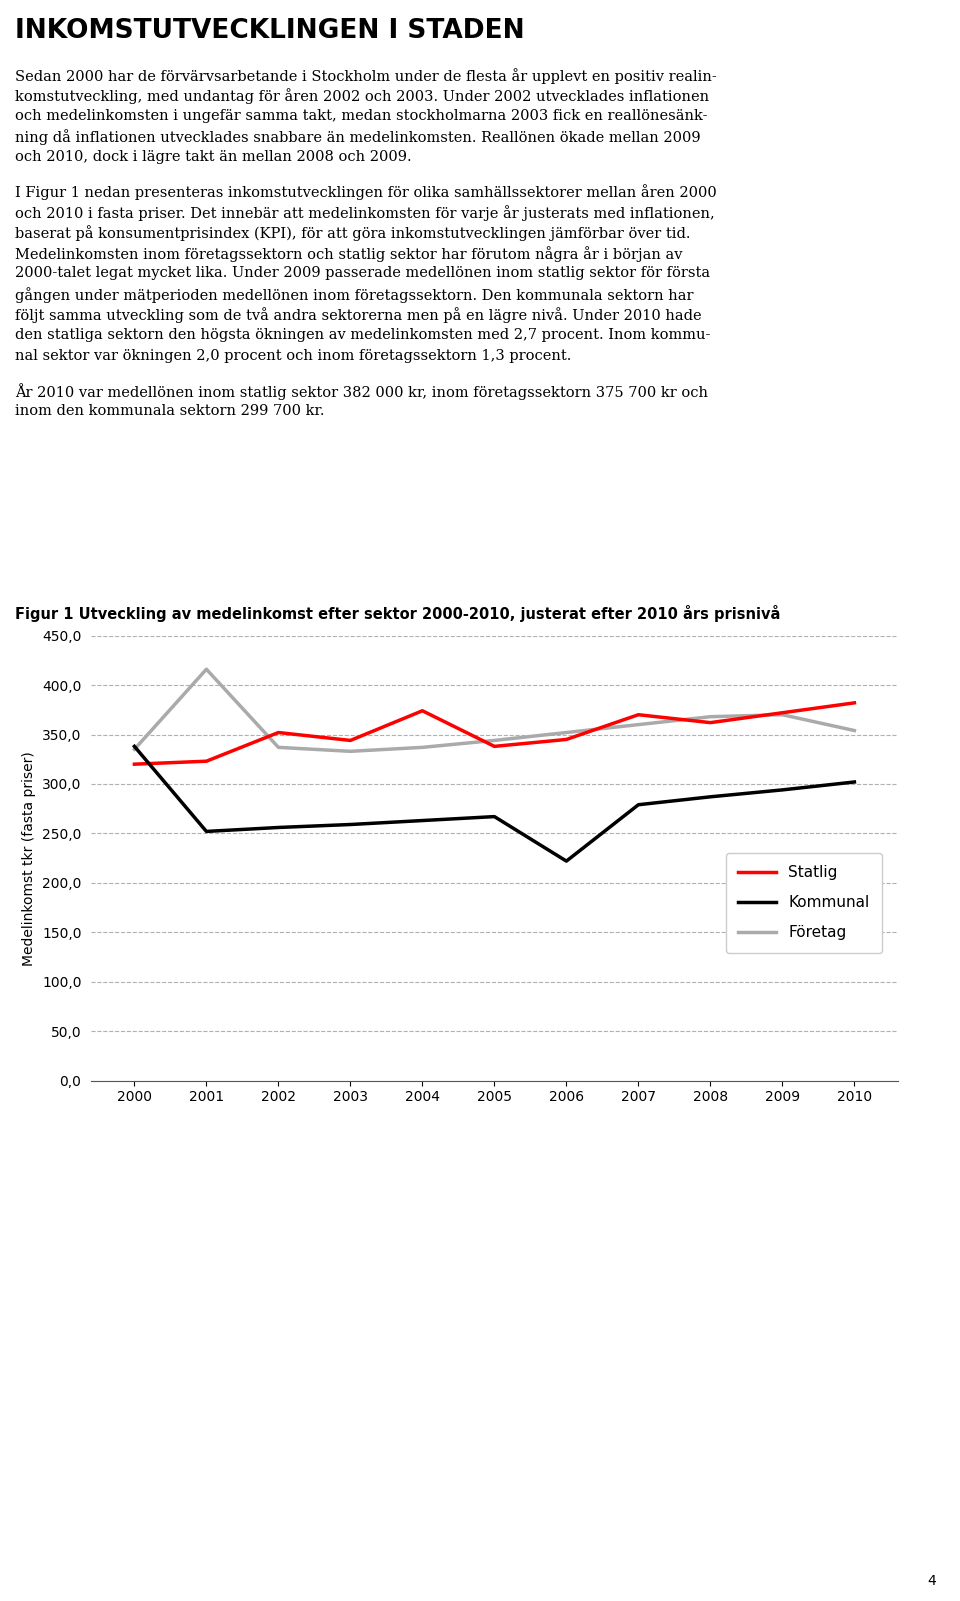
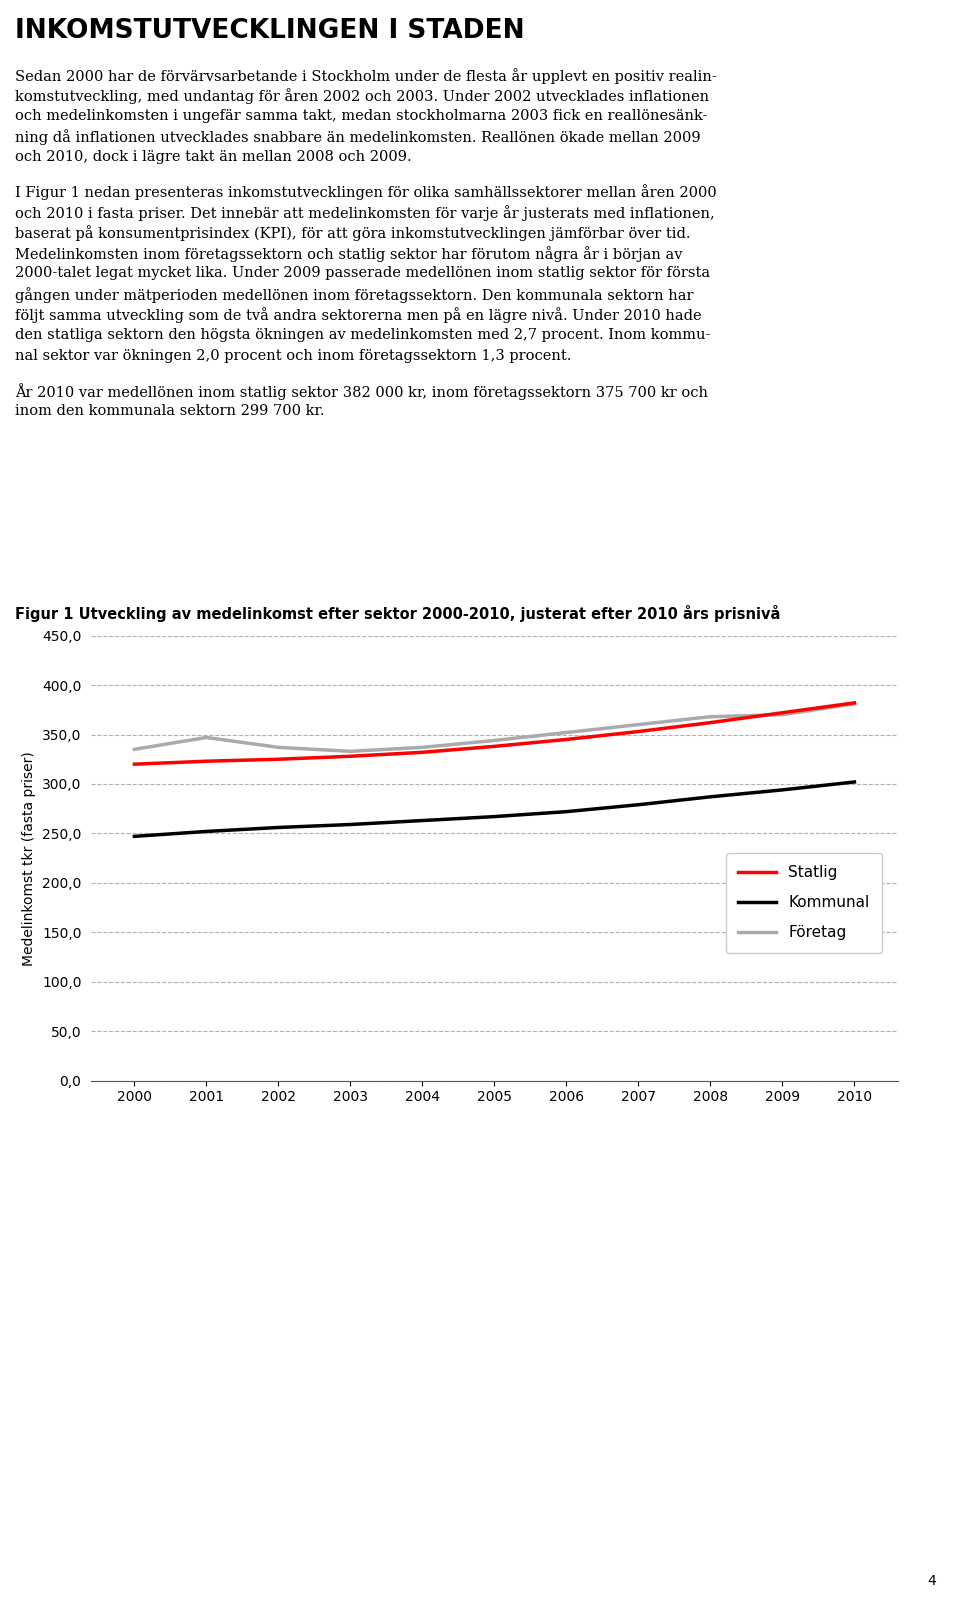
Kommunal/2000: 338 -> 247
Företag/2001: 416 -> 347
Statlig/2002: 352 -> 325
Statlig/2003: 344 -> 328
Statlig/2004: 374 -> 332
Kommunal/2006: 222 -> 272
Statlig/2007: 370 -> 353
Företag/2010: 354 -> 381
